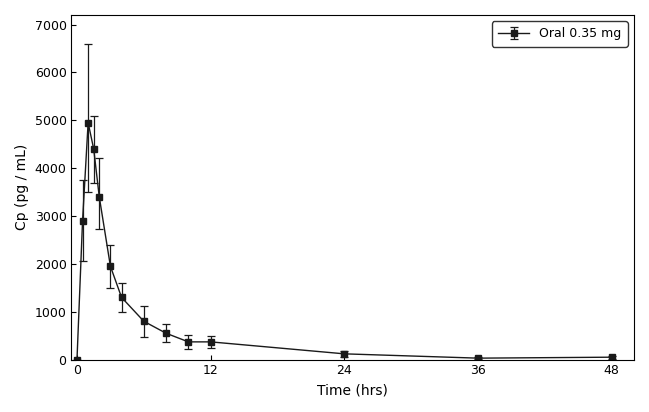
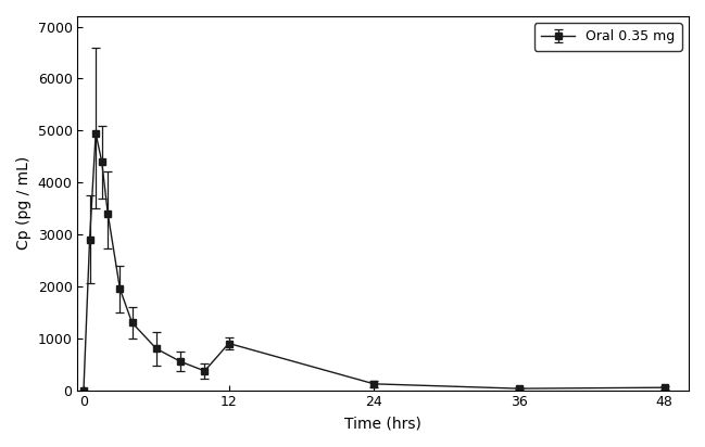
12: 370 -> 900
